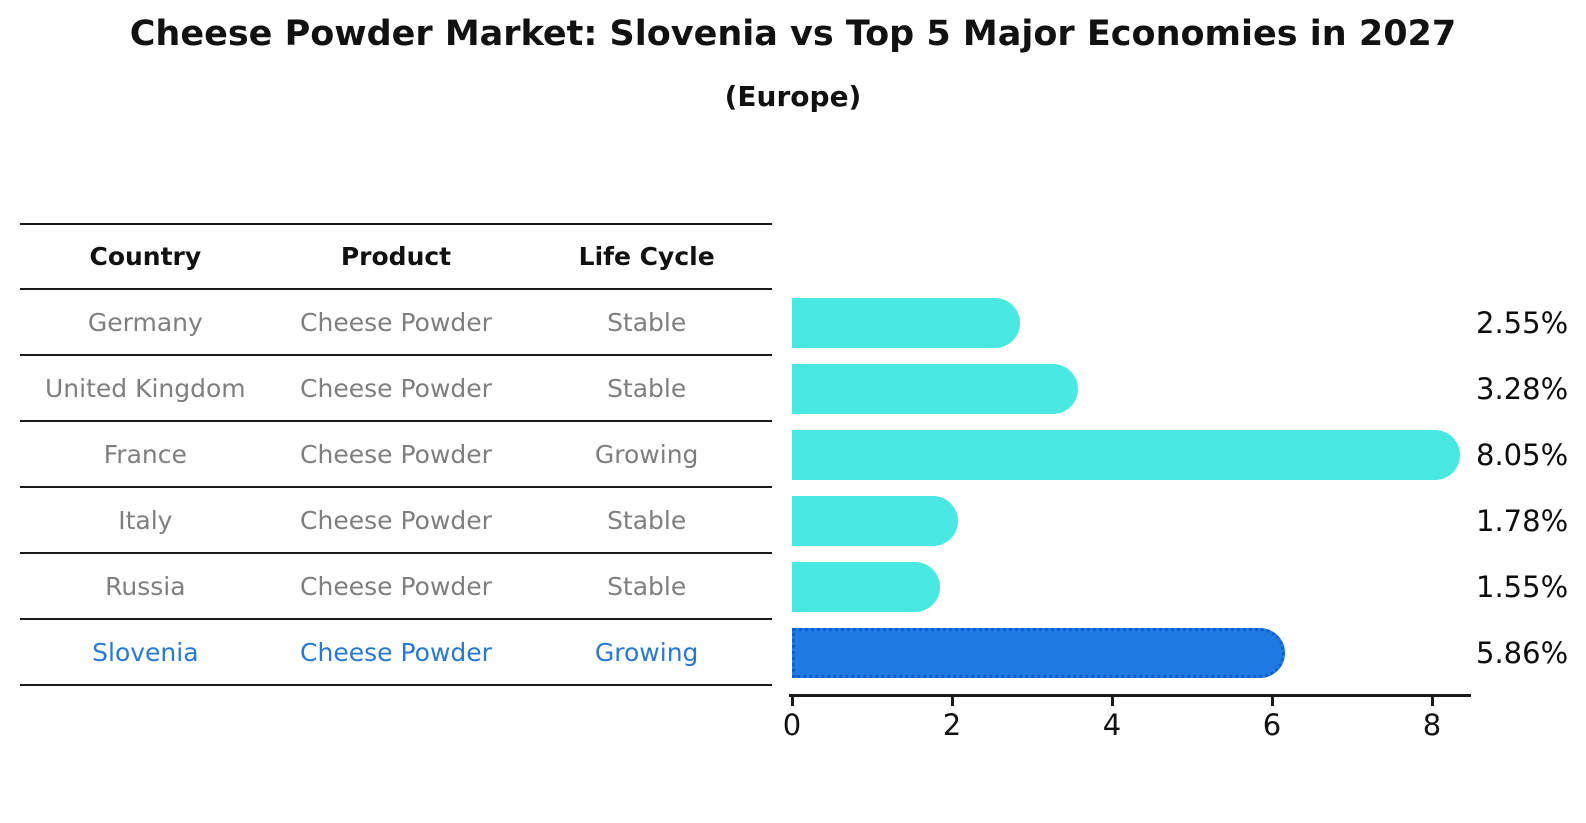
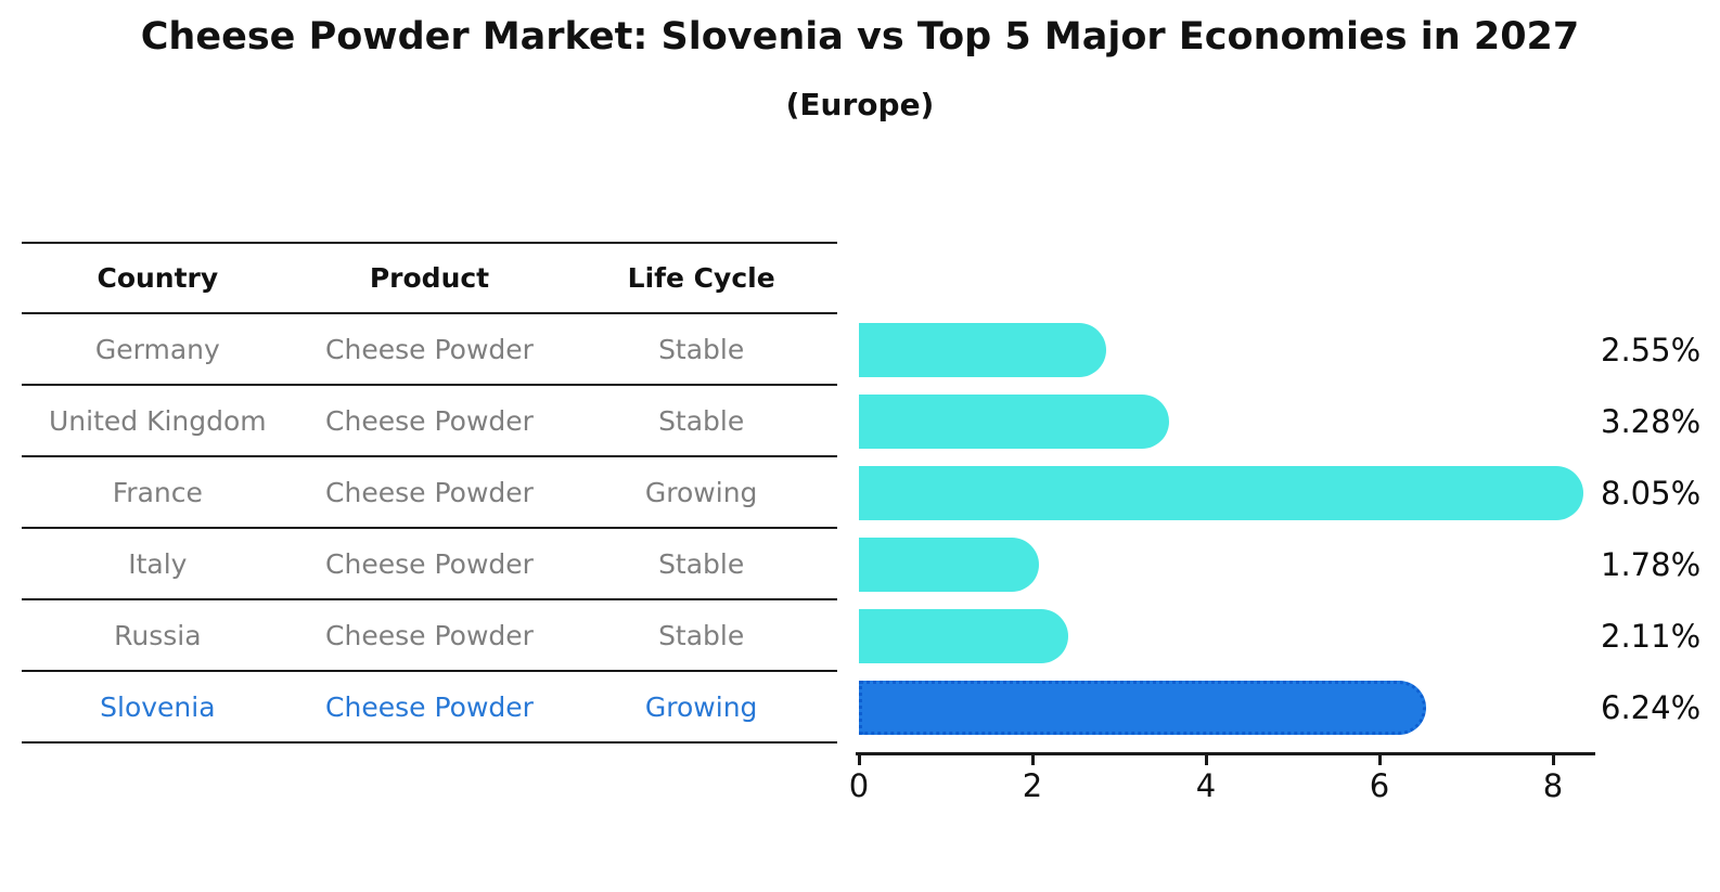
Russia: 1.55% -> 2.11%
Slovenia: 5.86% -> 6.24%
